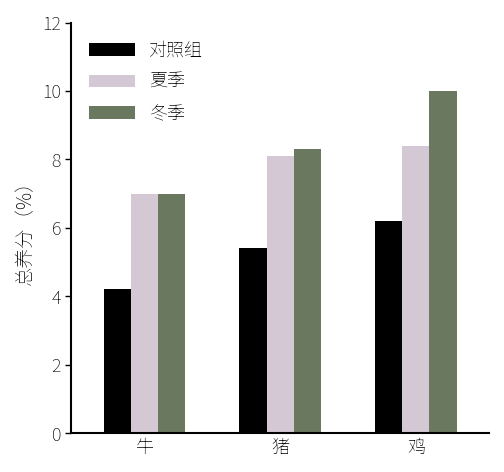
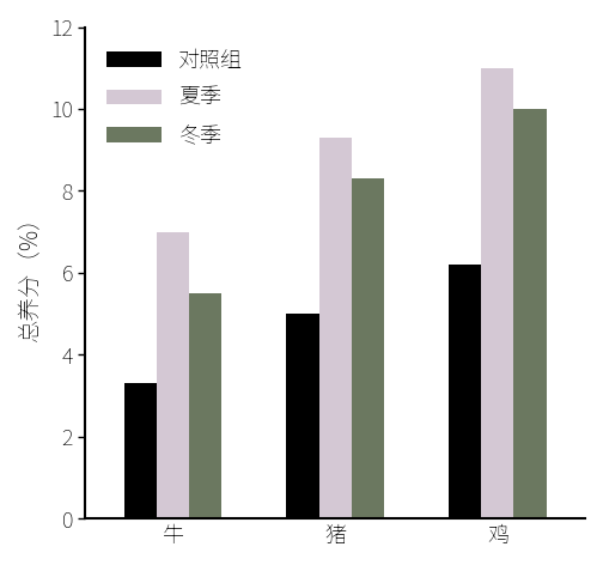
对照组/牛: 4.2 -> 3.3
冬季/牛: 7.0 -> 5.5
对照组/猪: 5.4 -> 5.0
夏季/猪: 8.1 -> 9.3
夏季/鸡: 8.4 -> 11.0
